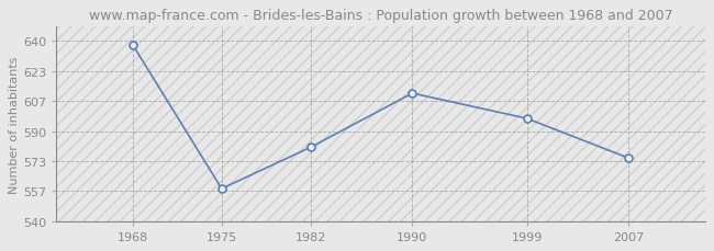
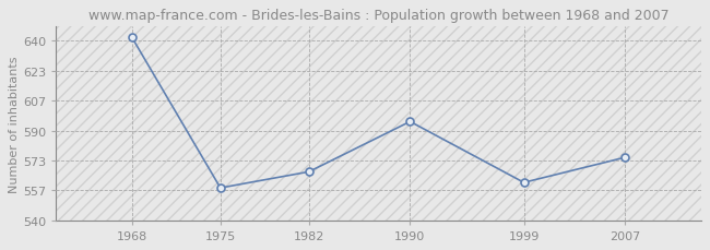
1968: 638 -> 642
1982: 581 -> 567
1990: 611 -> 595
1999: 597 -> 561
